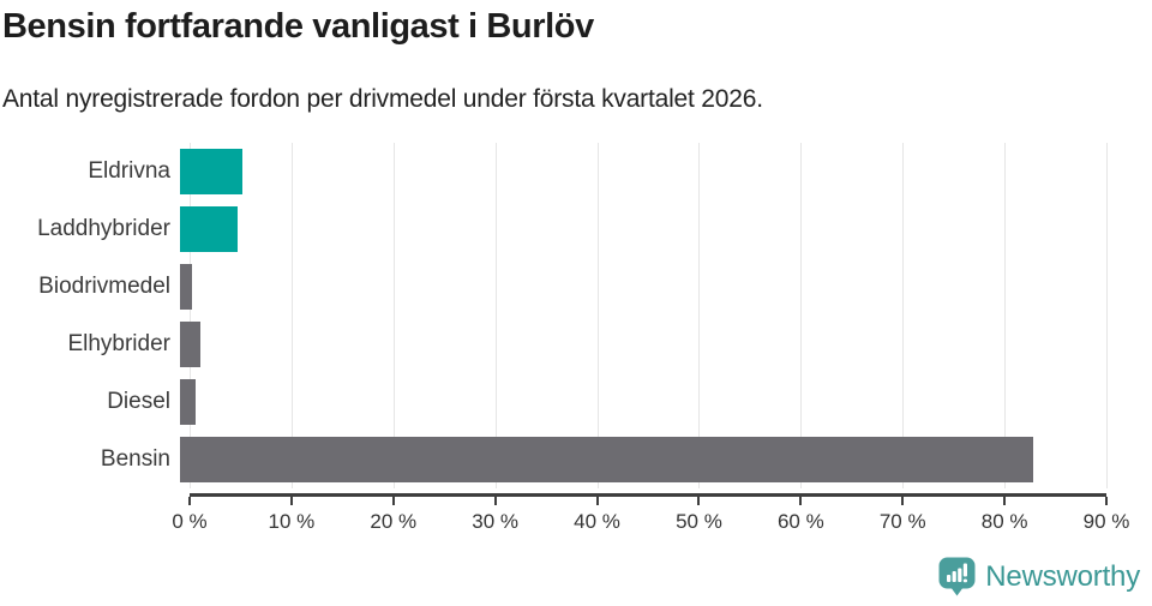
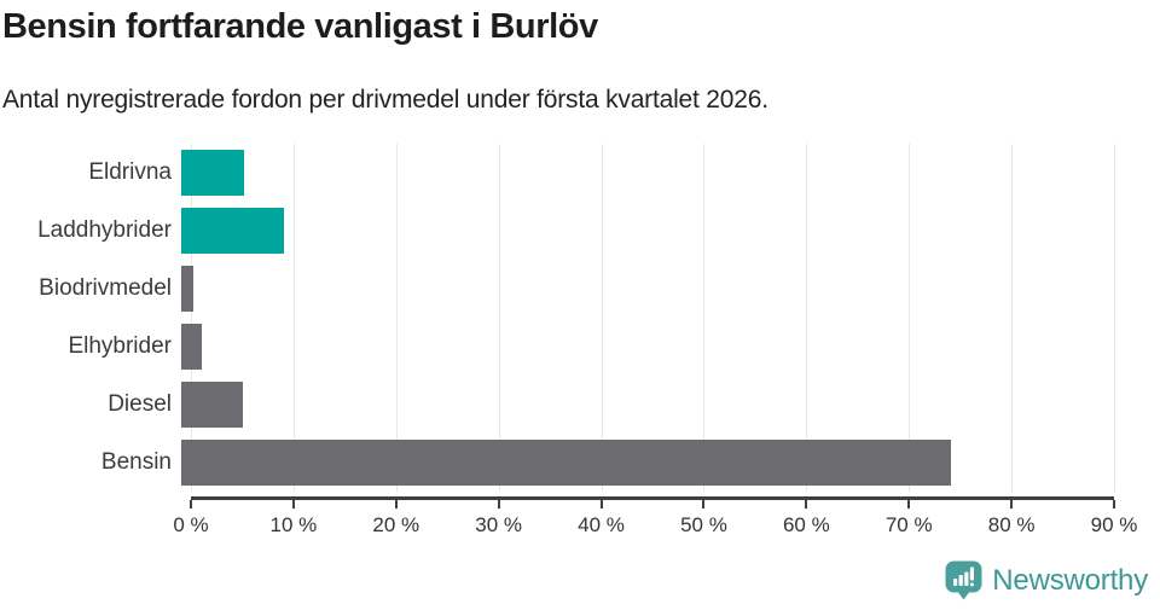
Laddhybrider: 6% -> 10%
Diesel: 2% -> 6%
Bensin: 84% -> 75%
